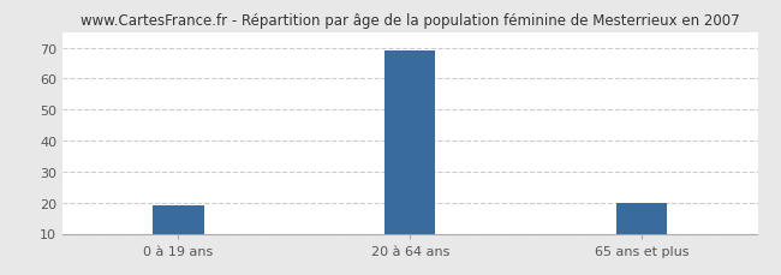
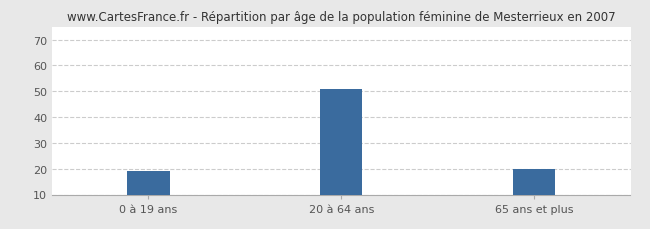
20 à 64 ans: 69 -> 51
